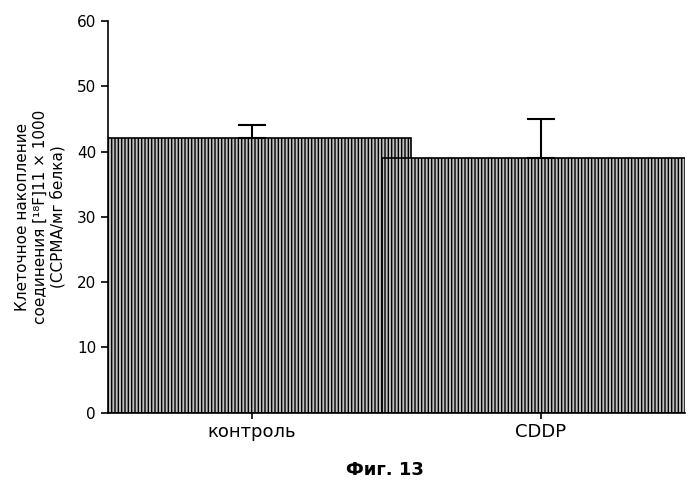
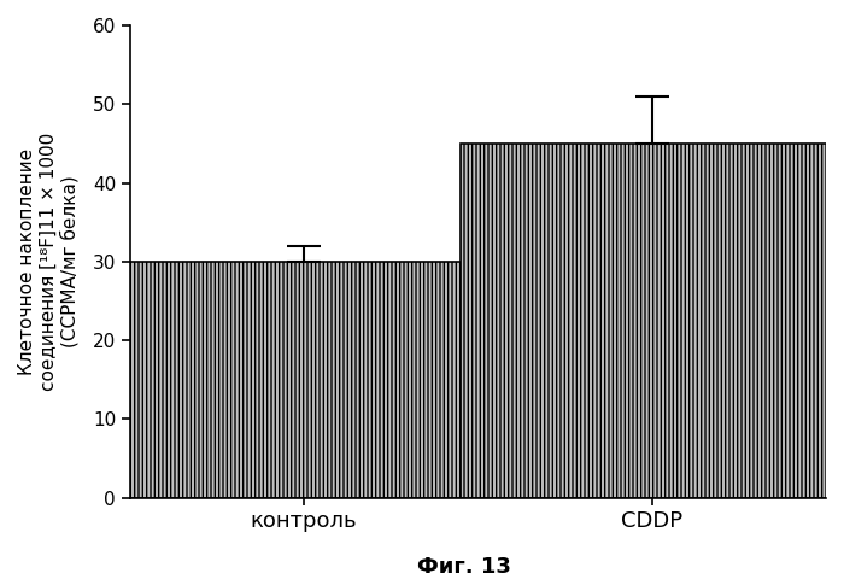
контроль: 42 -> 30
CDDP: 39 -> 45
